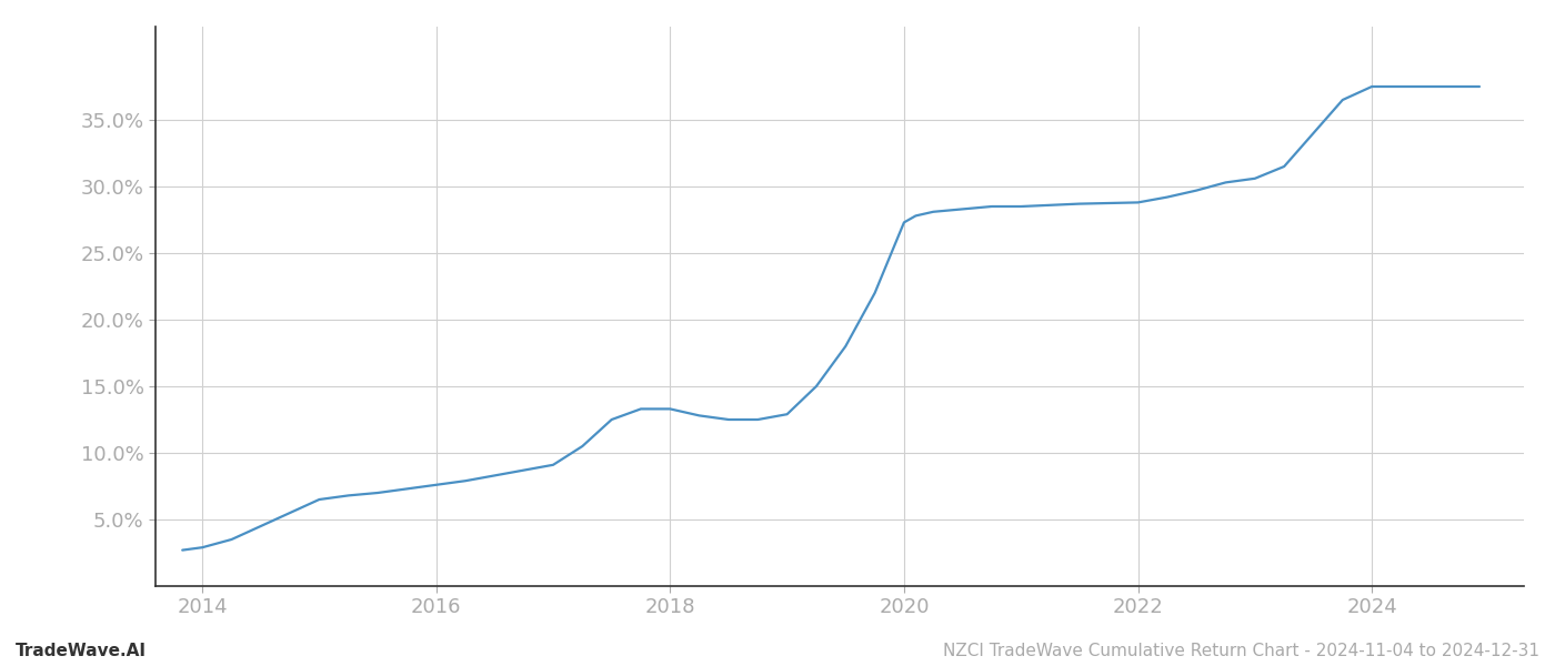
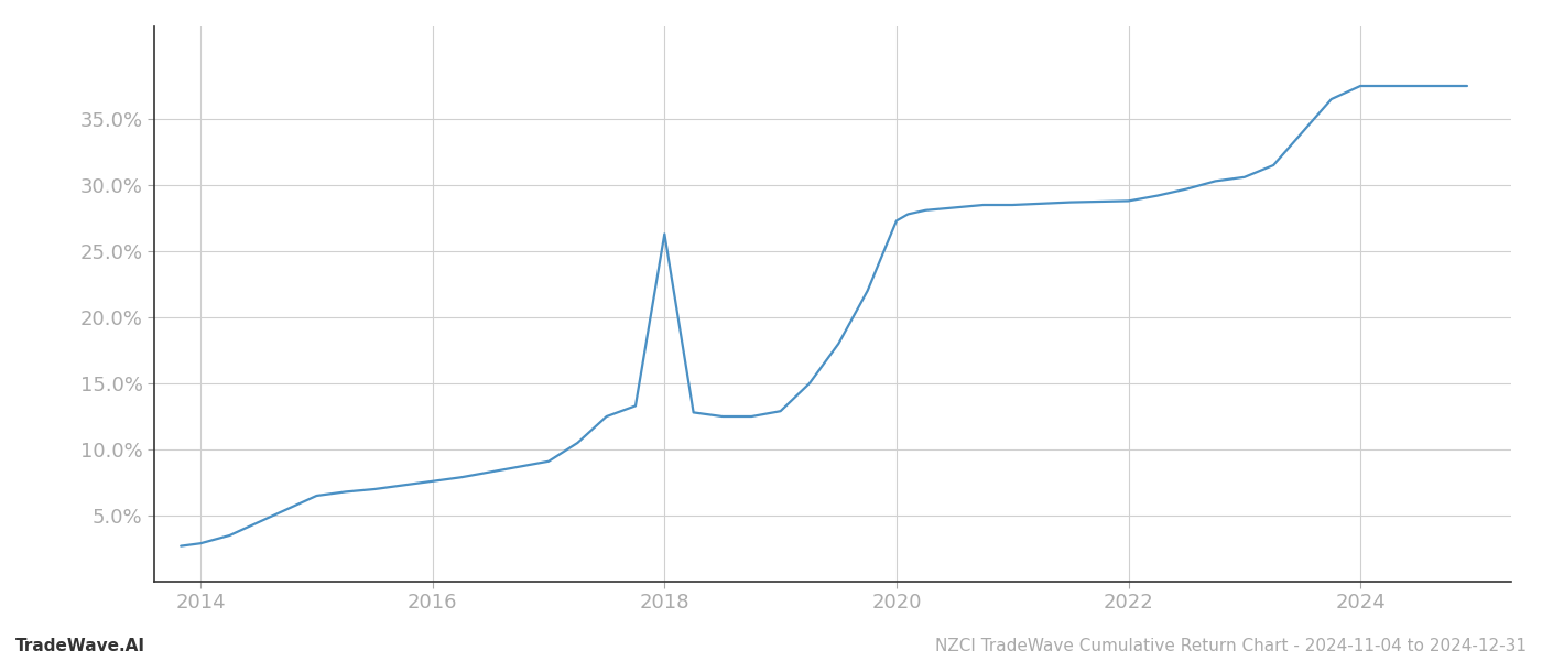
2018: 13.3% -> 26.3%
